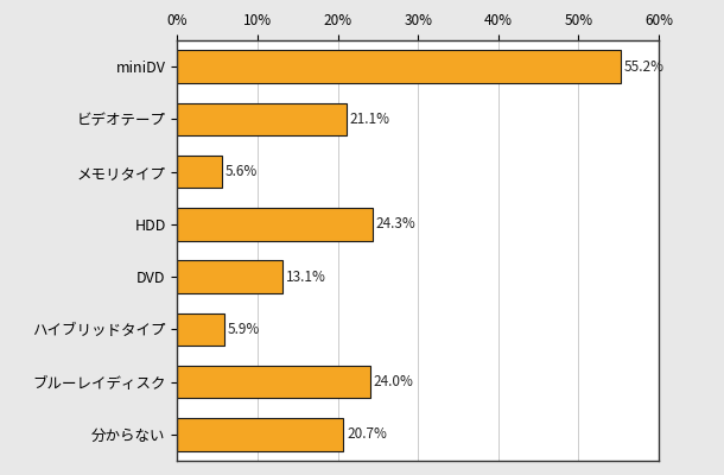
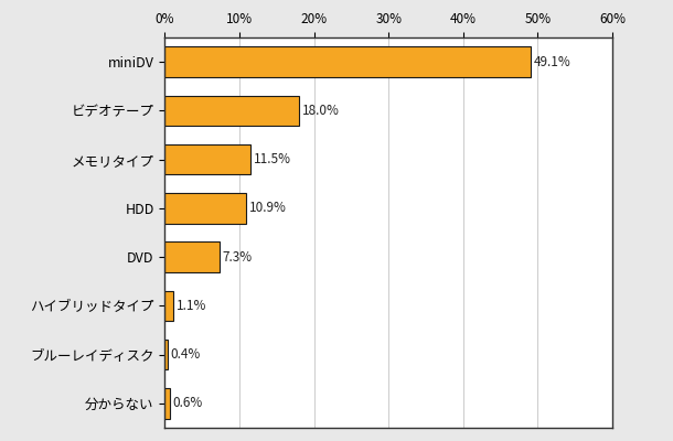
miniDV: 55.2% -> 49.1%
ビデオテープ: 21.1% -> 18.0%
メモリタイプ: 5.6% -> 11.5%
HDD: 24.3% -> 10.9%
DVD: 13.1% -> 7.3%
ハイブリッドタイプ: 5.9% -> 1.1%
ブルーレイディスク: 24.0% -> 0.4%
分からない: 20.7% -> 0.6%
